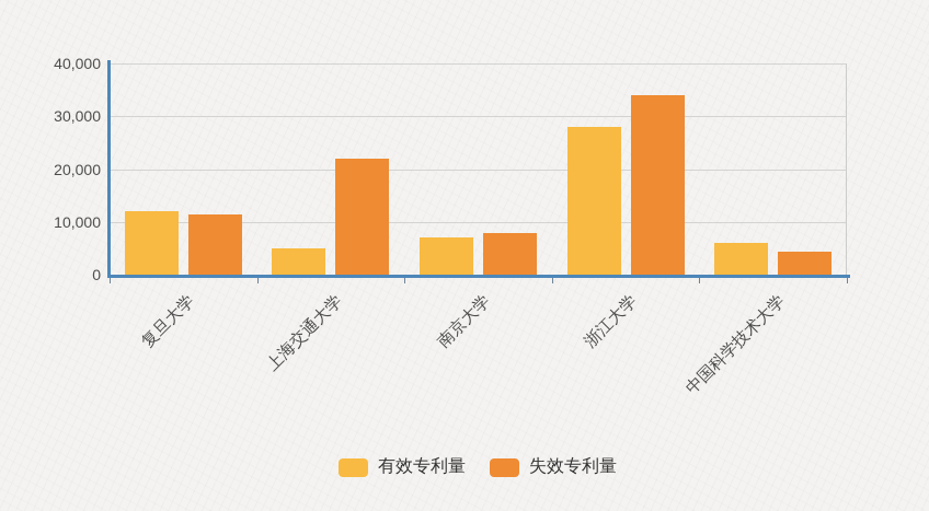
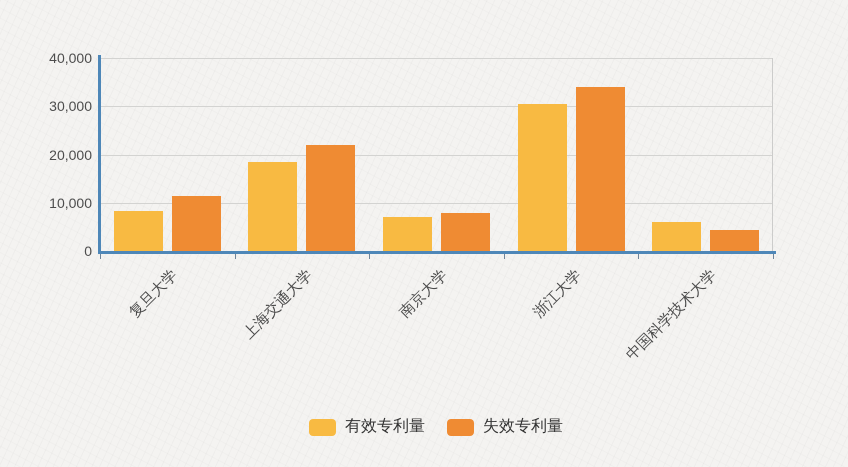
有效专利量/复旦大学: 12000 -> 8000
有效专利量/上海交通大学: 5000 -> 18000
有效专利量/浙江大学: 28000 -> 30000
